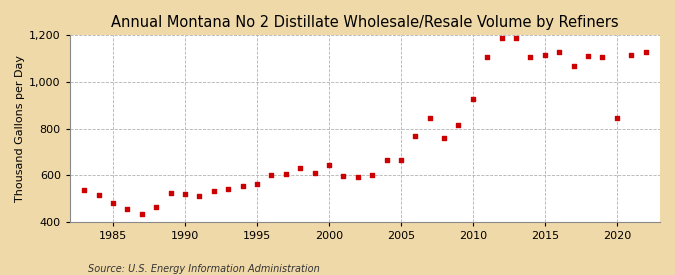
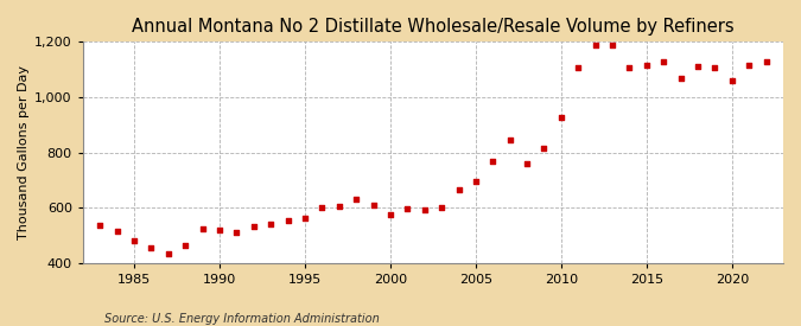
2000: 645 -> 575
2005: 665 -> 695
2020: 845 -> 1,060
